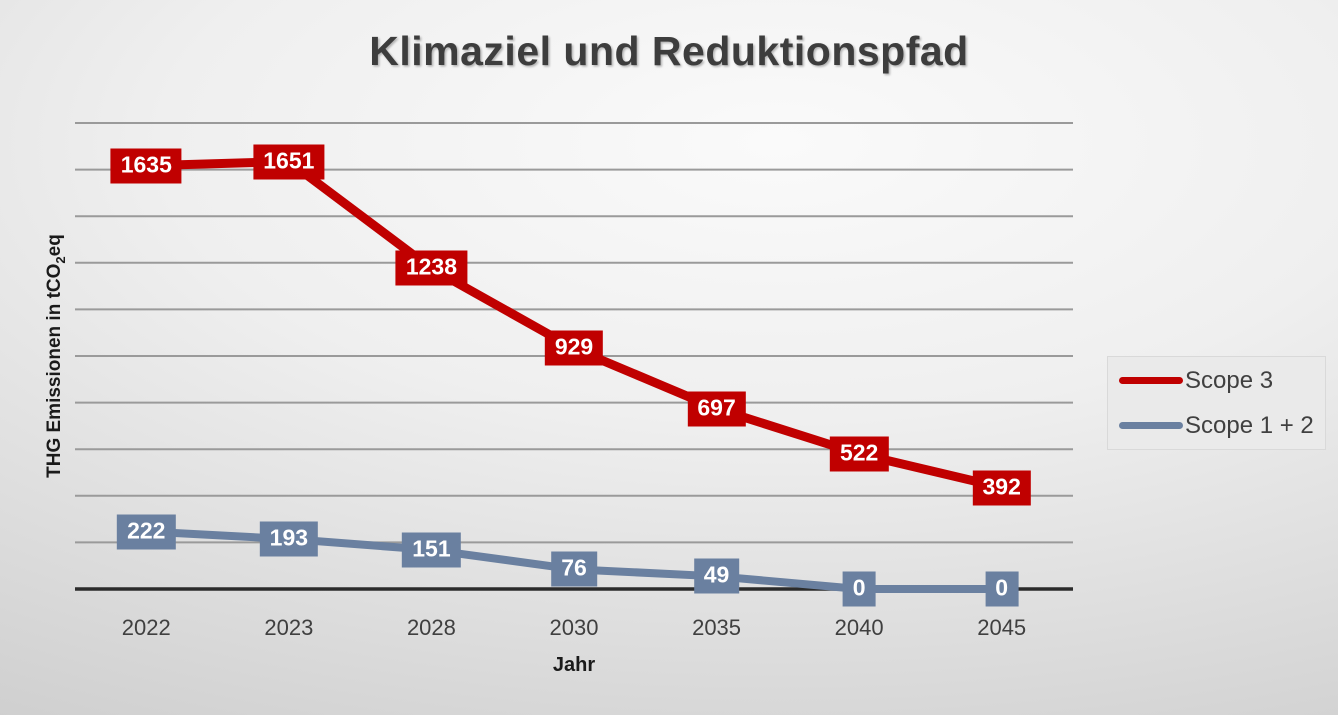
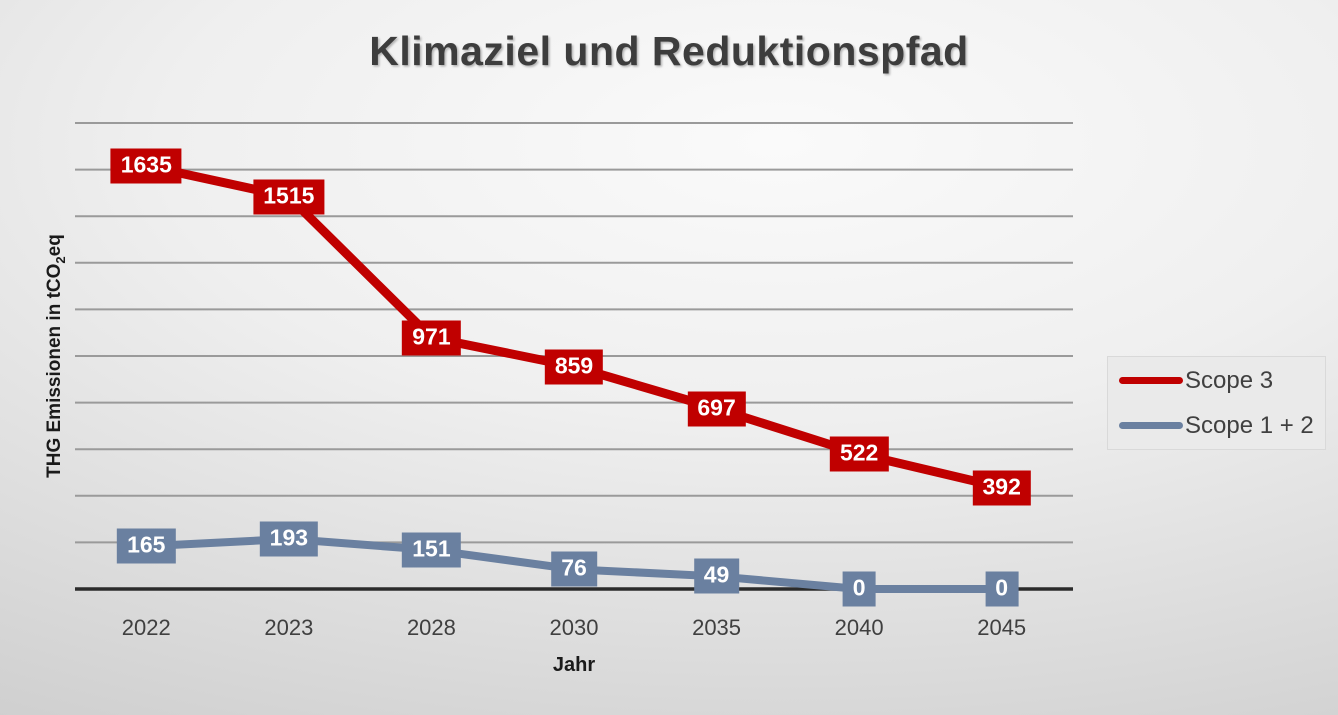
Scope 1 + 2/2022: 222 -> 165
Scope 3/2023: 1651 -> 1515
Scope 3/2028: 1238 -> 971
Scope 3/2030: 929 -> 859
